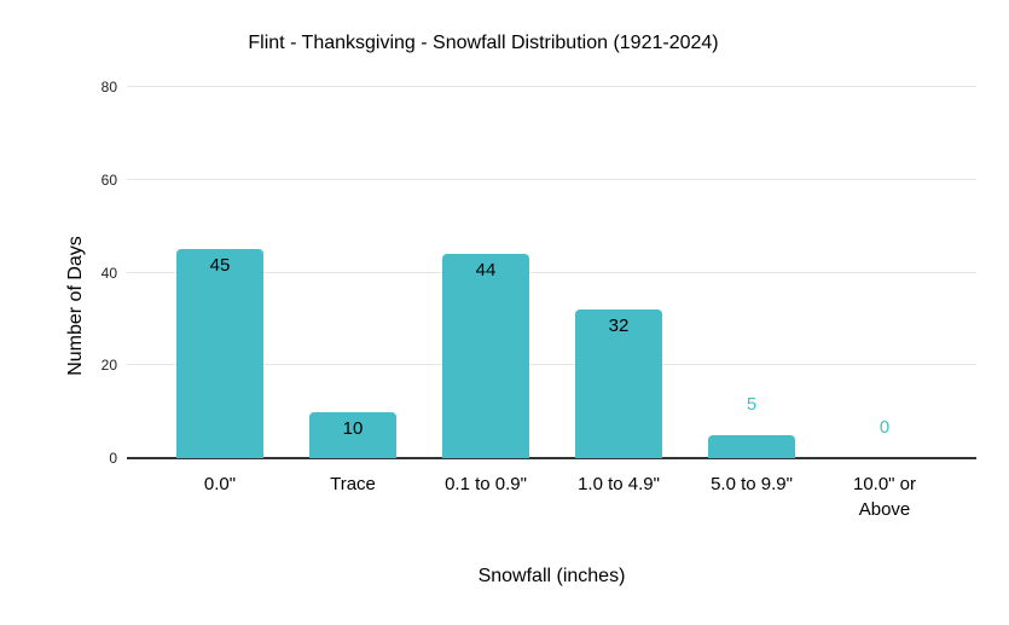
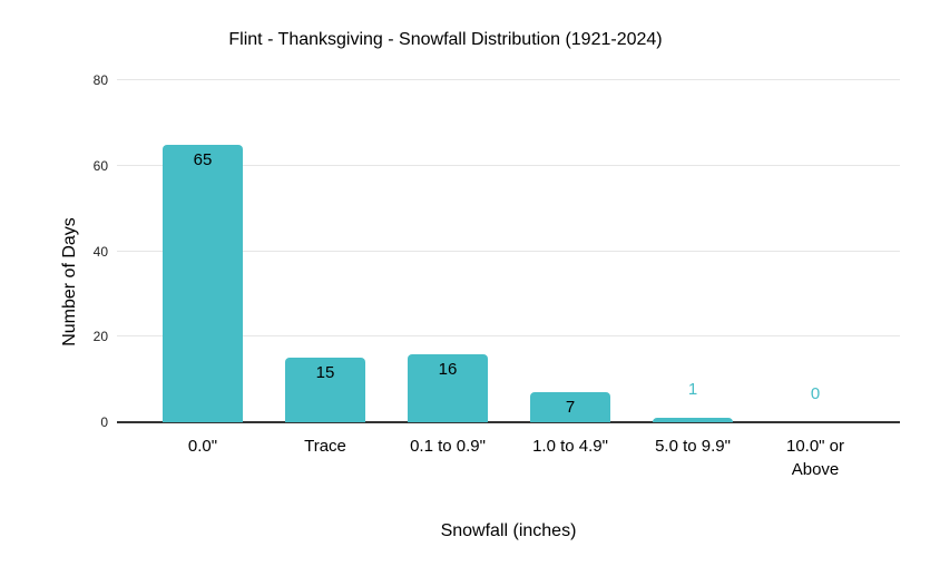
0.0": 45 -> 65
Trace: 10 -> 15
0.1 to 0.9": 44 -> 16
1.0 to 4.9": 32 -> 7
5.0 to 9.9": 5 -> 1
